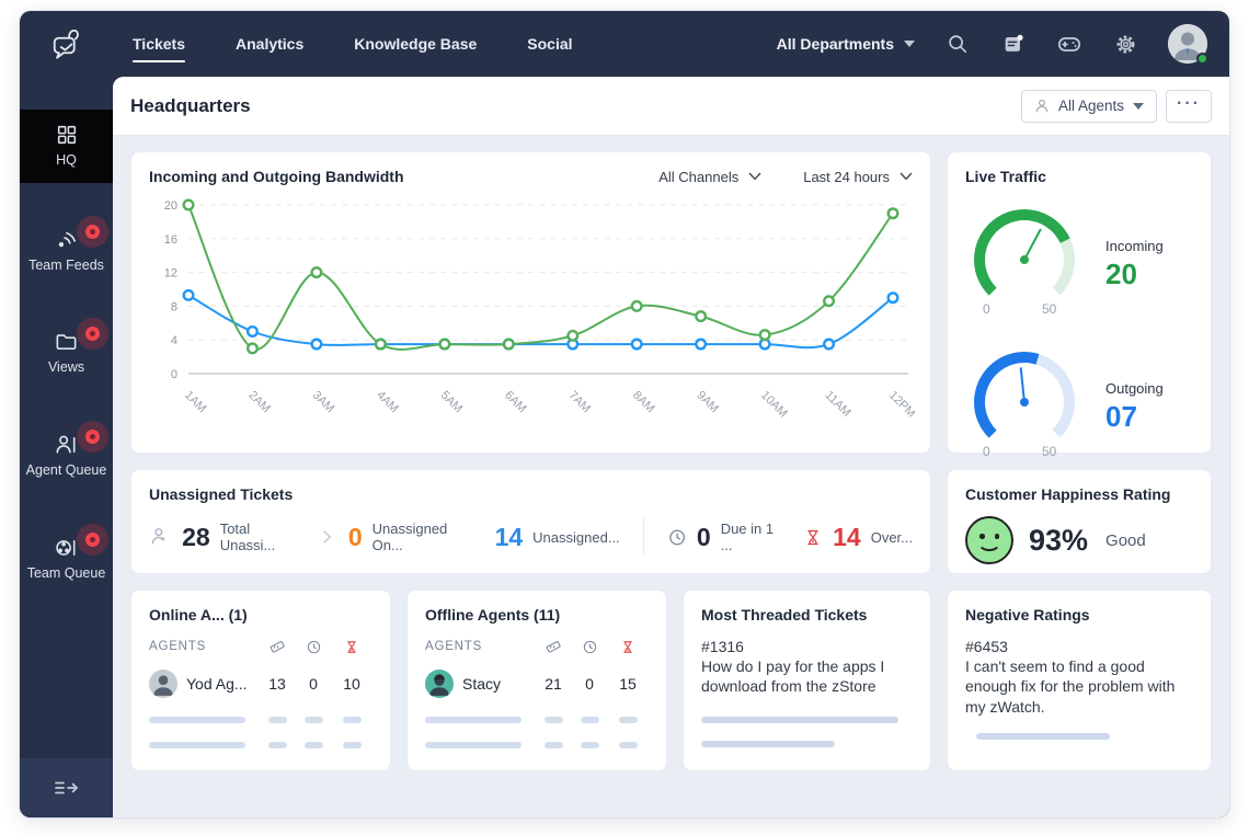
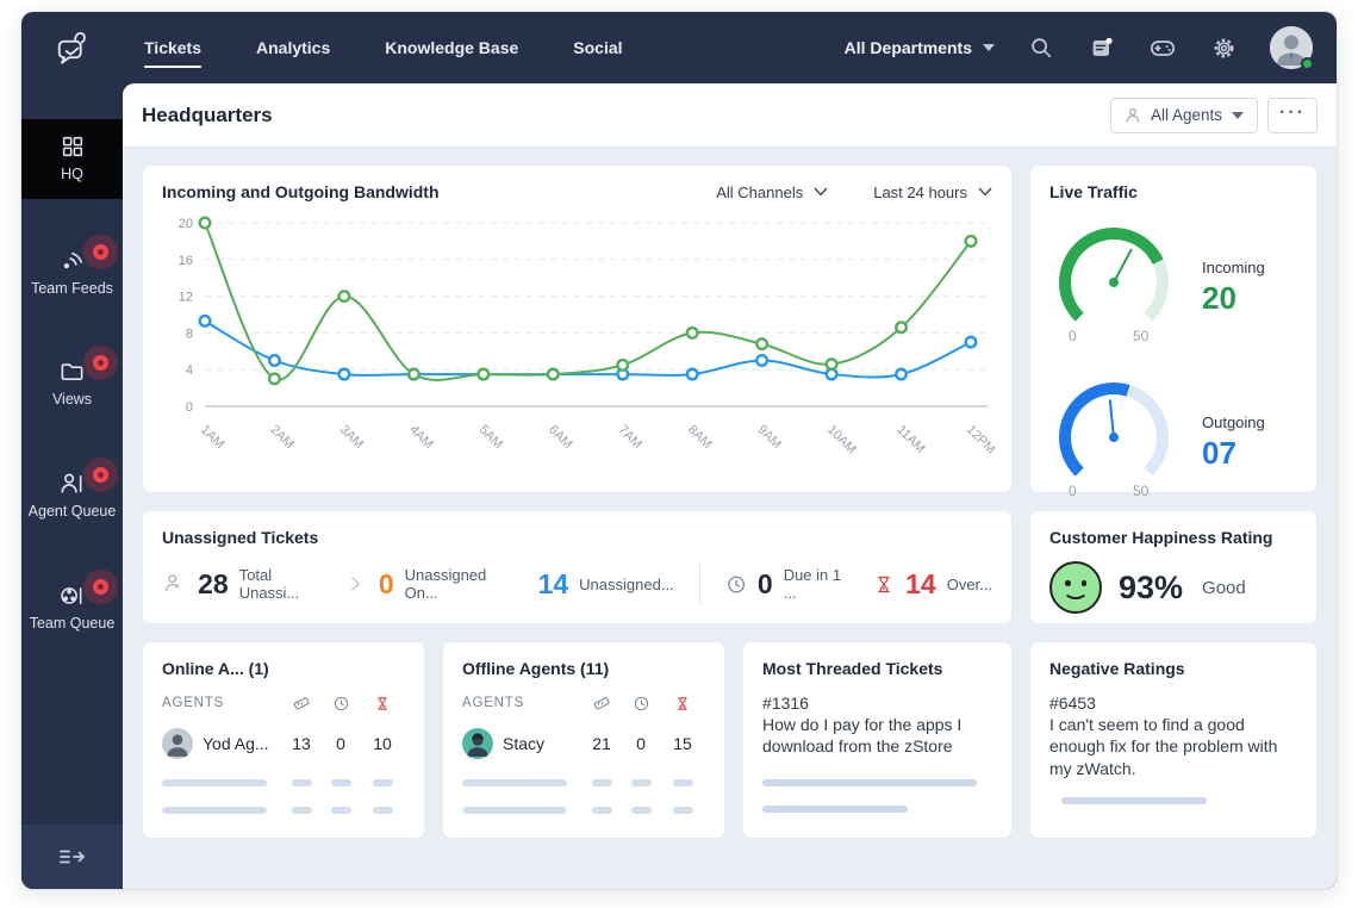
Outgoing/9AM: 4 -> 5
Incoming/12PM: 19 -> 18
Outgoing/12PM: 9 -> 7
